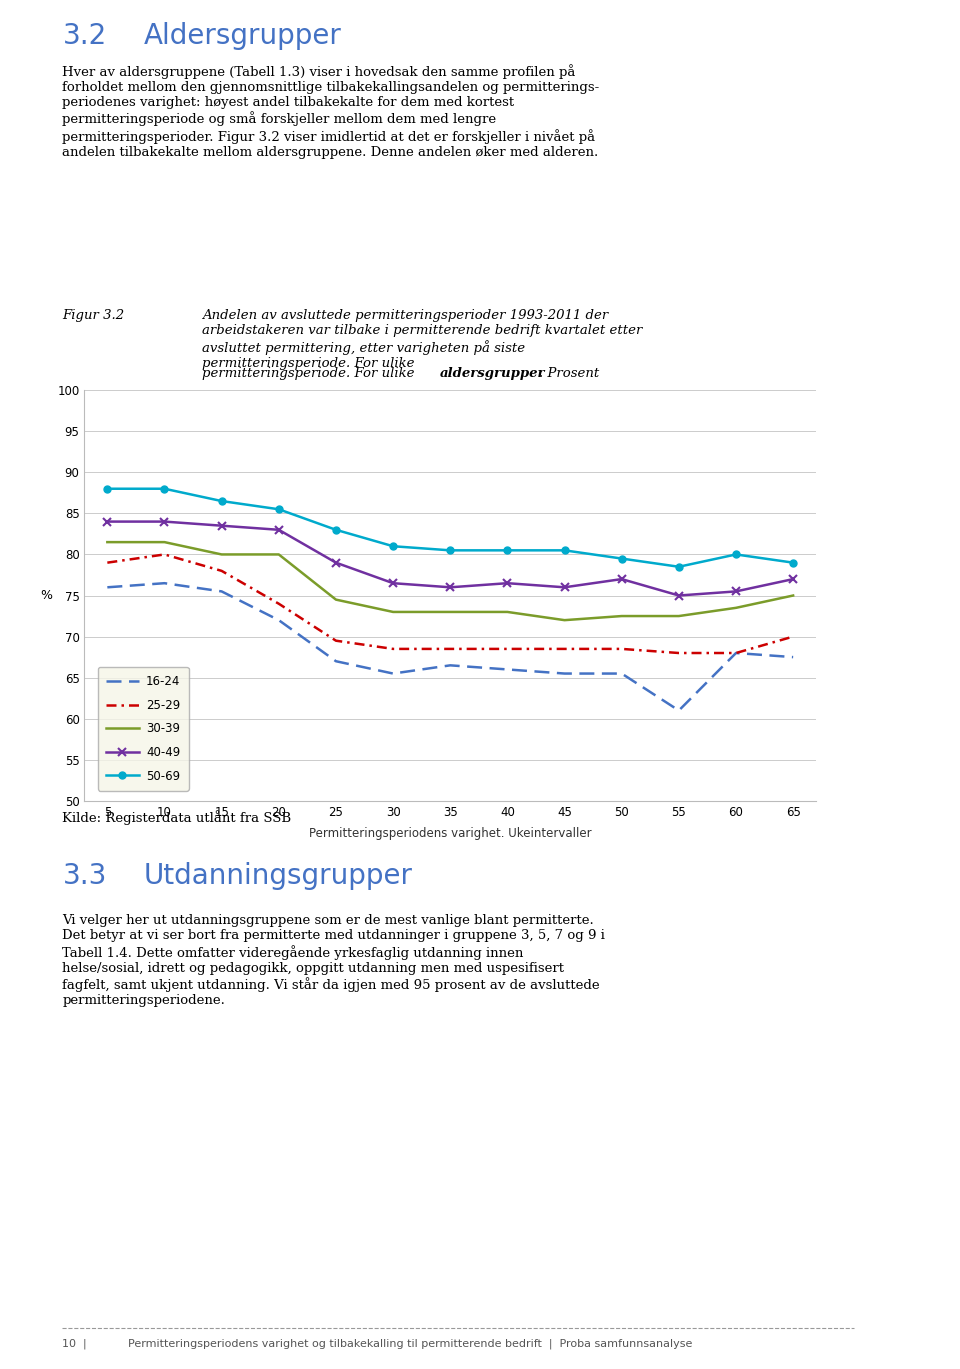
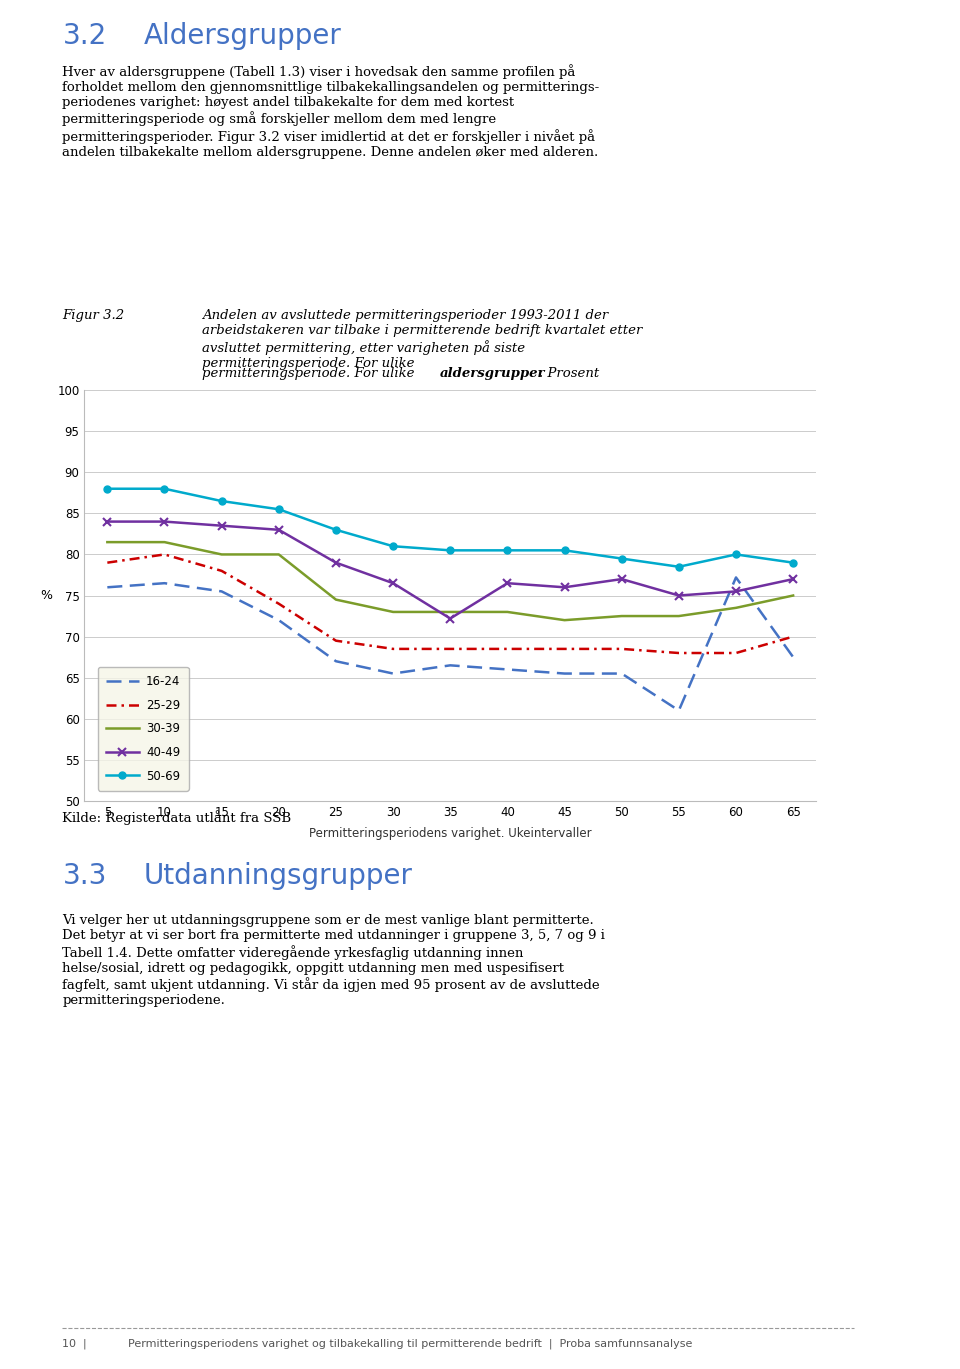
40-49/35: 76.0 -> 72.2
16-24/60: 68.0 -> 77.2
